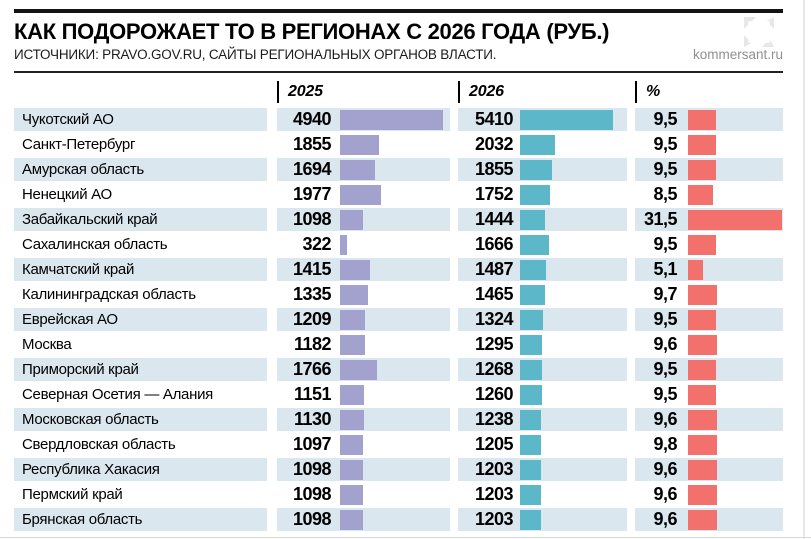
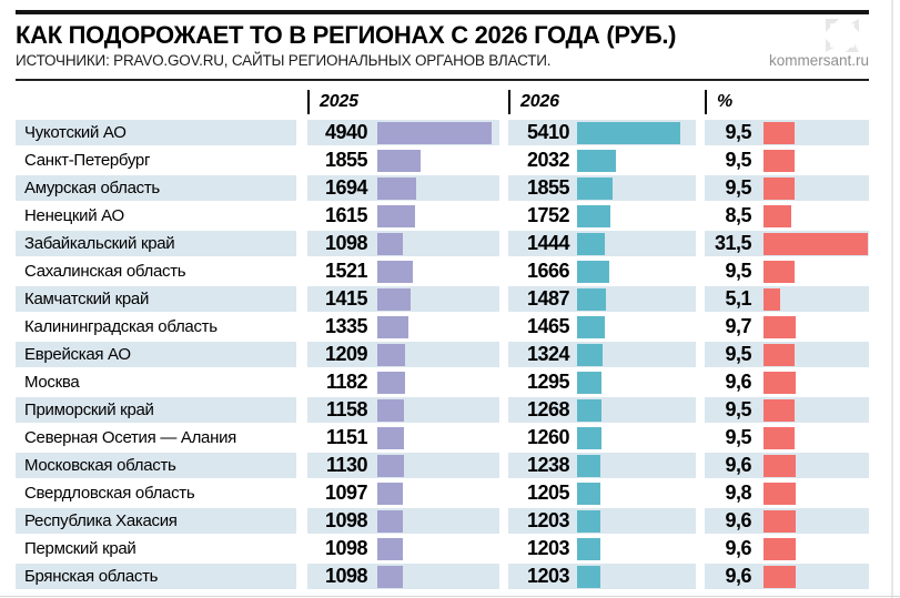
2025/Ненецкий АО: 1977 -> 1615
2025/Сахалинская область: 322 -> 1521
2025/Приморский край: 1766 -> 1158
